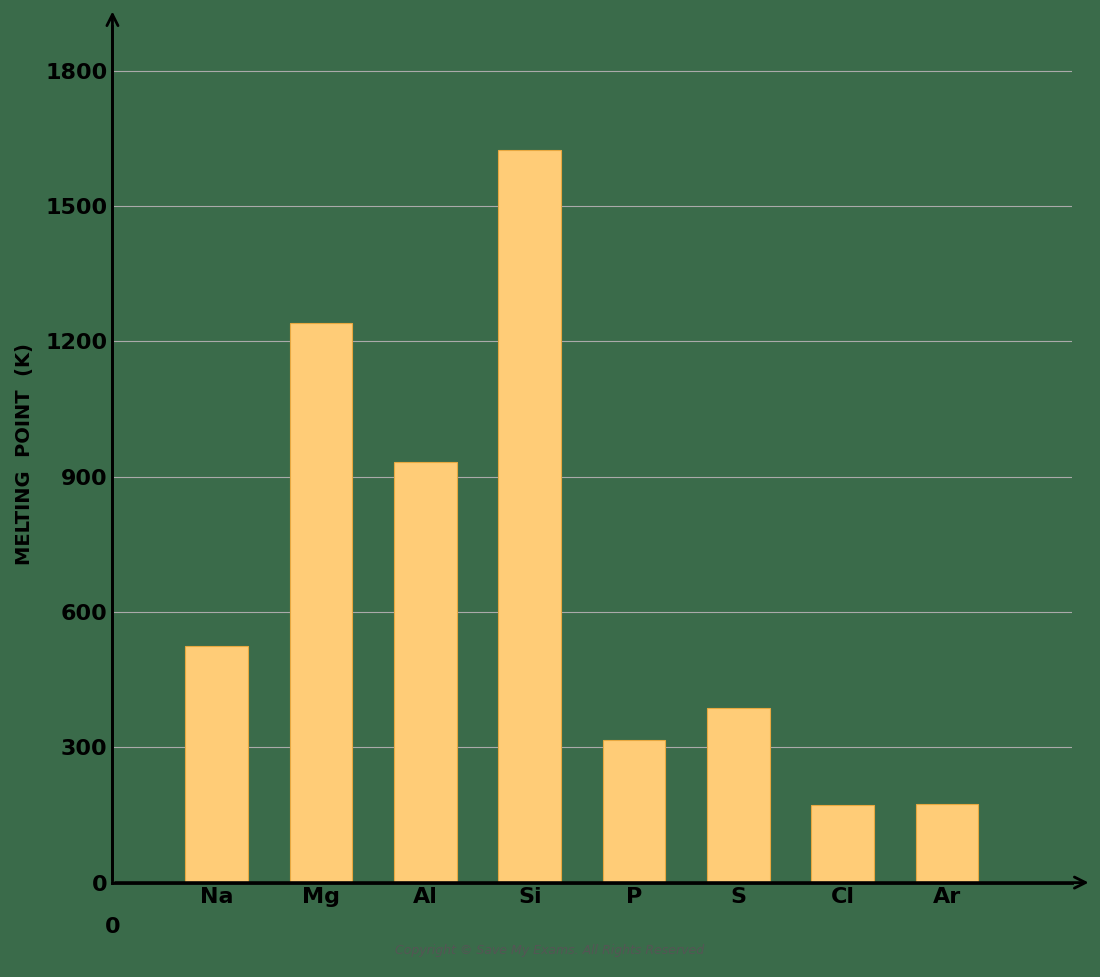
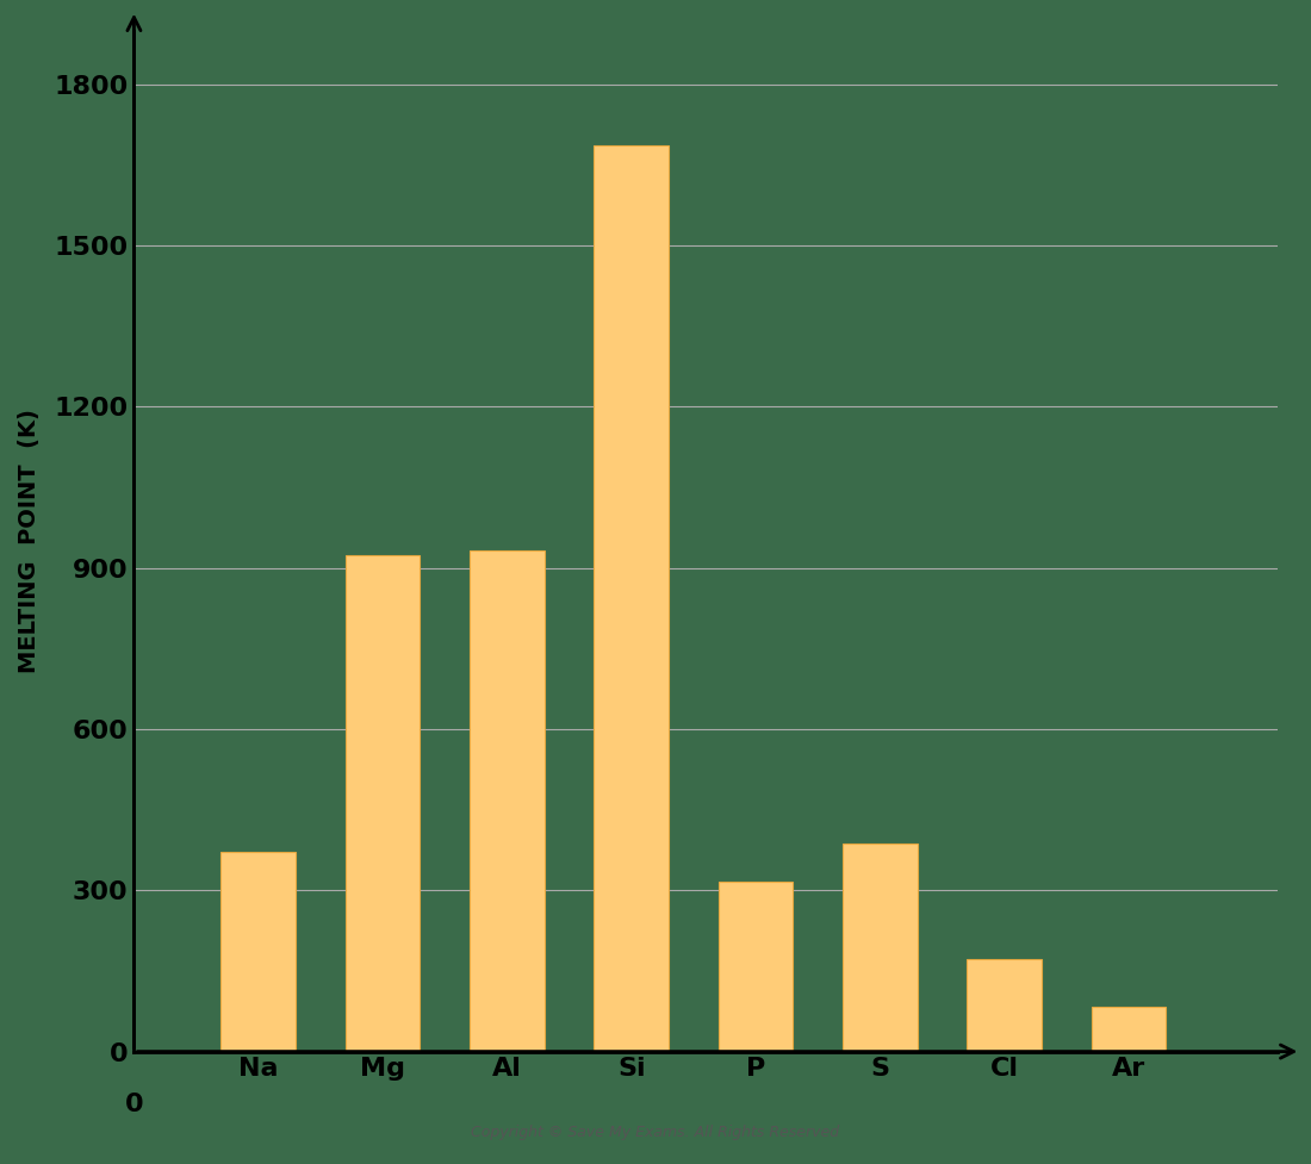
Na: 525 -> 371
Mg: 1240 -> 923
Si: 1625 -> 1687
Ar: 175 -> 84
